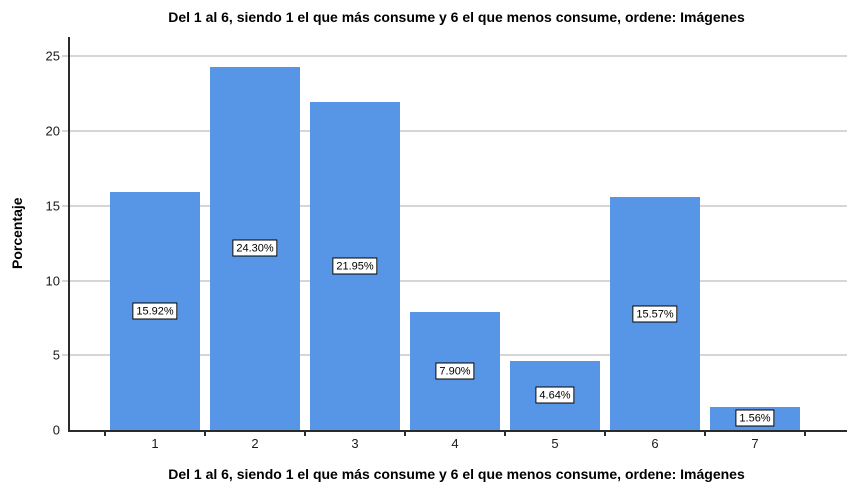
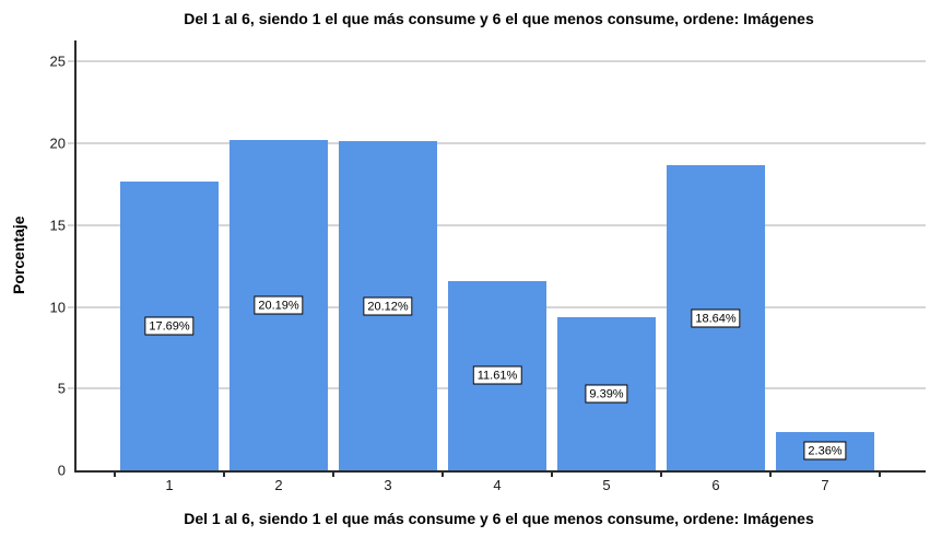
1: 15.92% -> 17.69%
2: 24.30% -> 20.19%
3: 21.95% -> 20.12%
4: 7.90% -> 11.61%
5: 4.64% -> 9.39%
6: 15.57% -> 18.64%
7: 1.56% -> 2.36%
